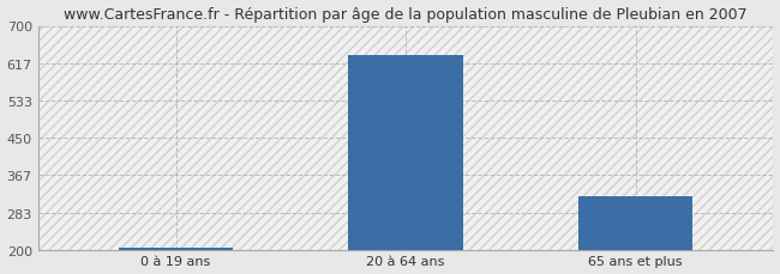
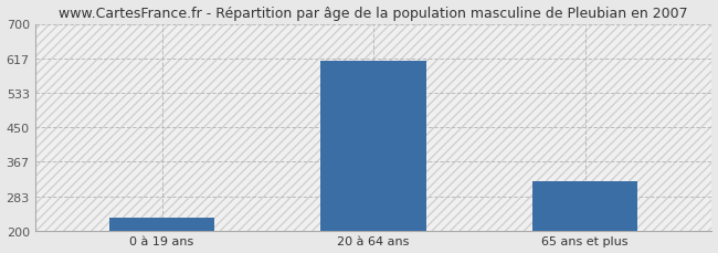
0 à 19 ans: 205 -> 230
20 à 64 ans: 635 -> 610
